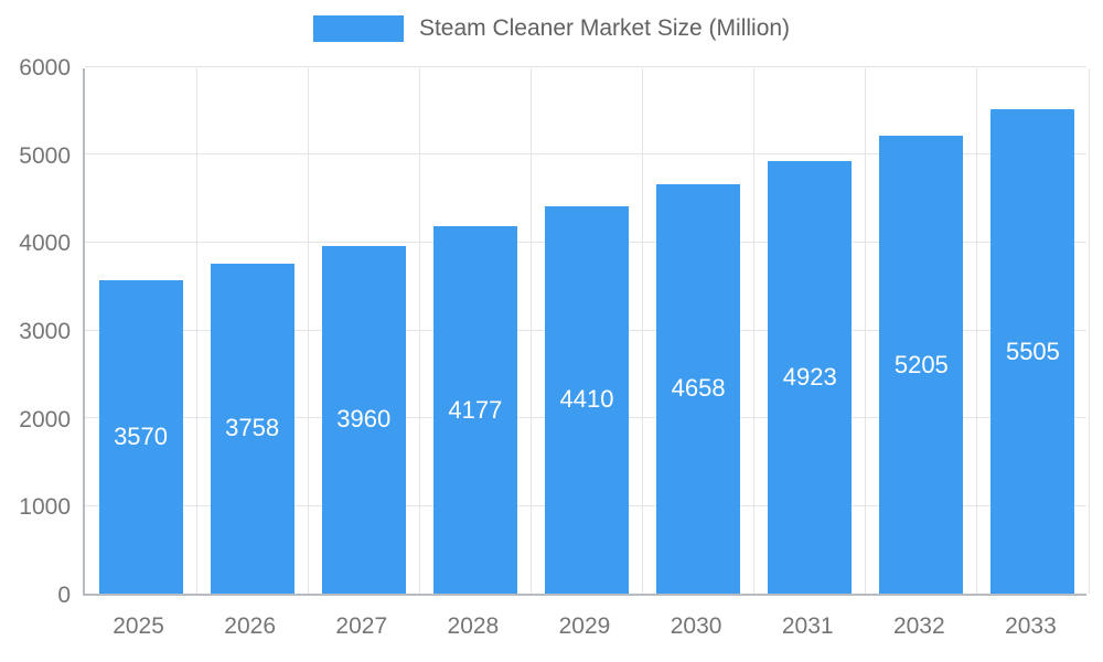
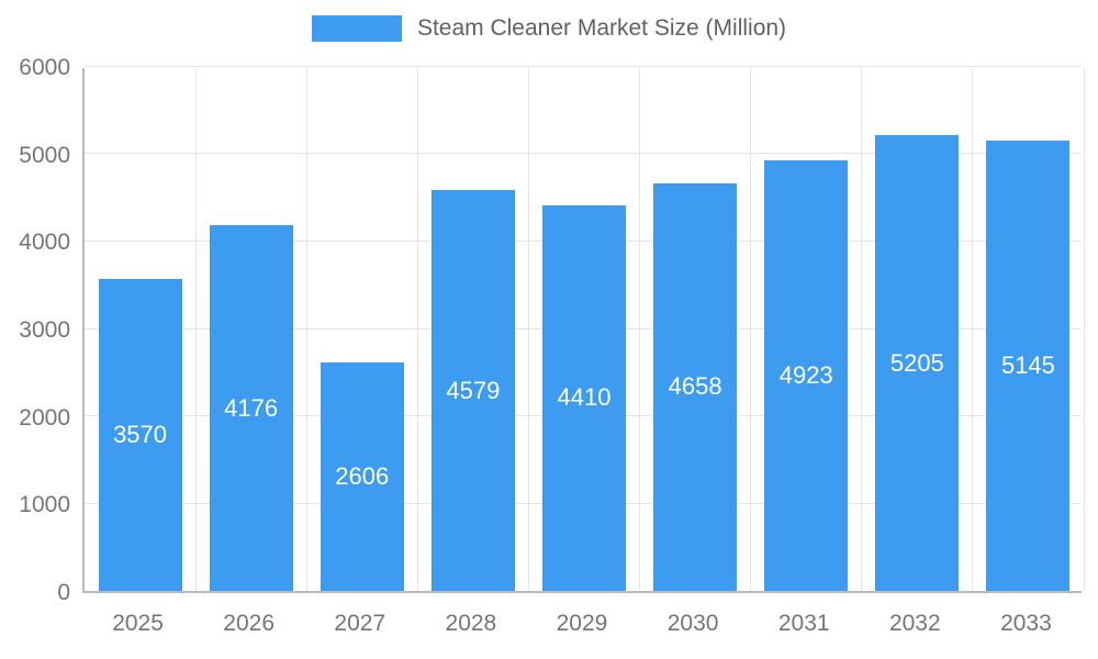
2026: 3758 -> 4176
2027: 3960 -> 2606
2028: 4177 -> 4579
2033: 5505 -> 5145
